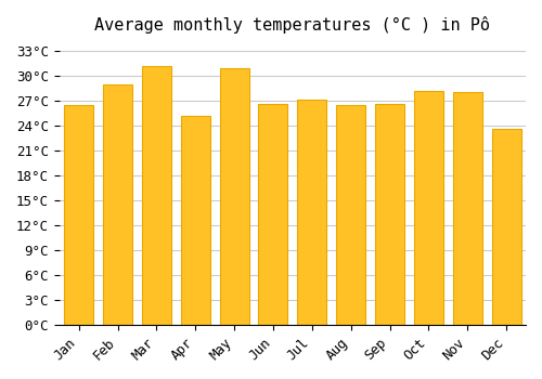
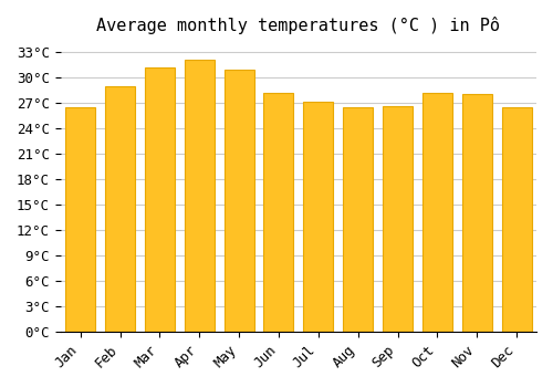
Apr: 25.2°C -> 32.0°C
Jun: 26.6°C -> 28.2°C
Dec: 23.6°C -> 26.4°C
